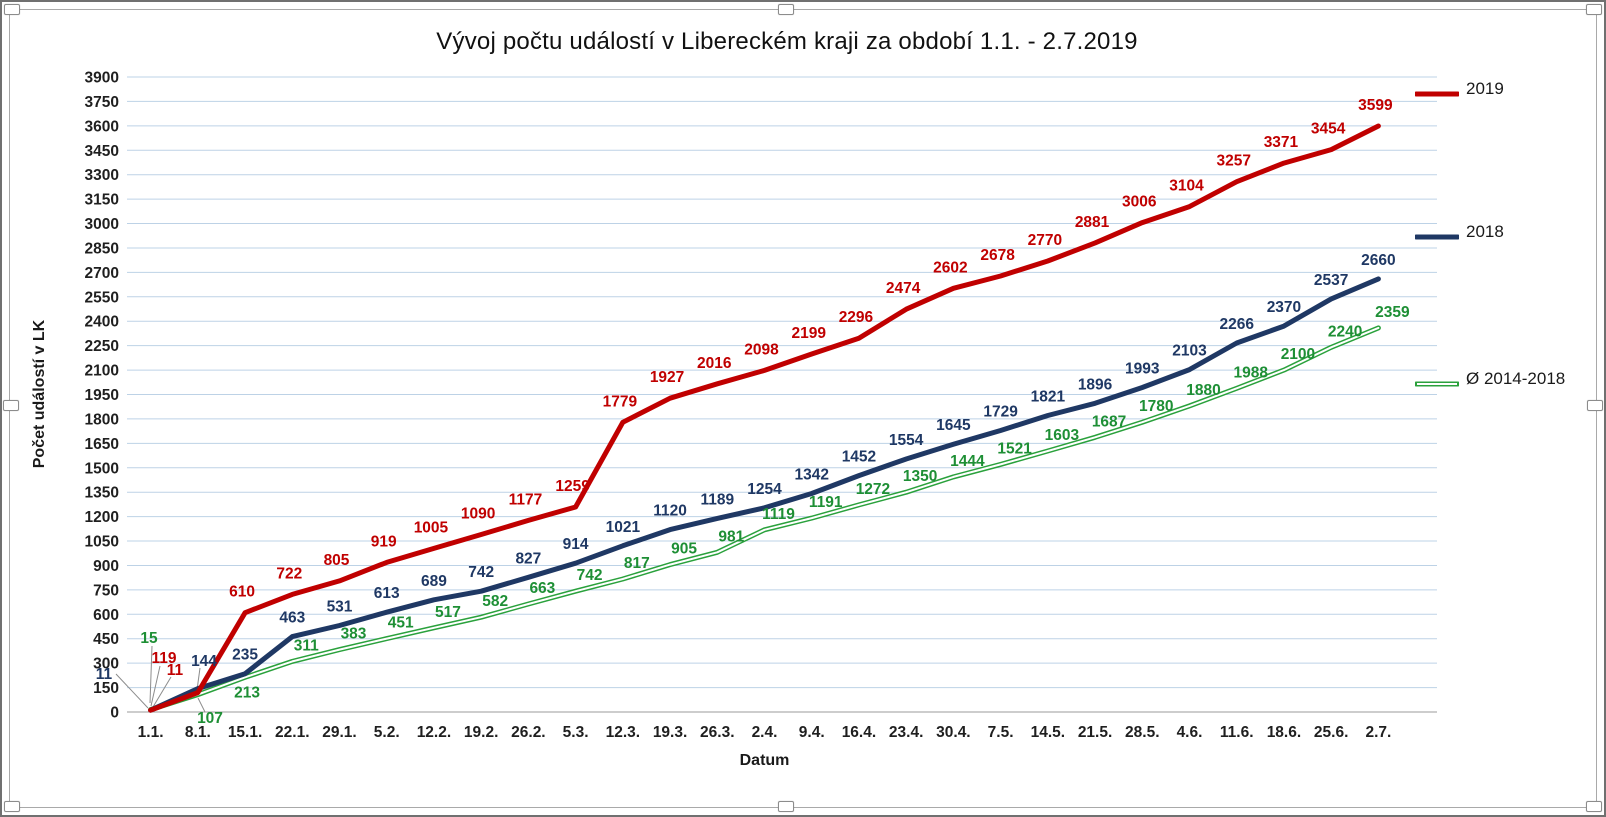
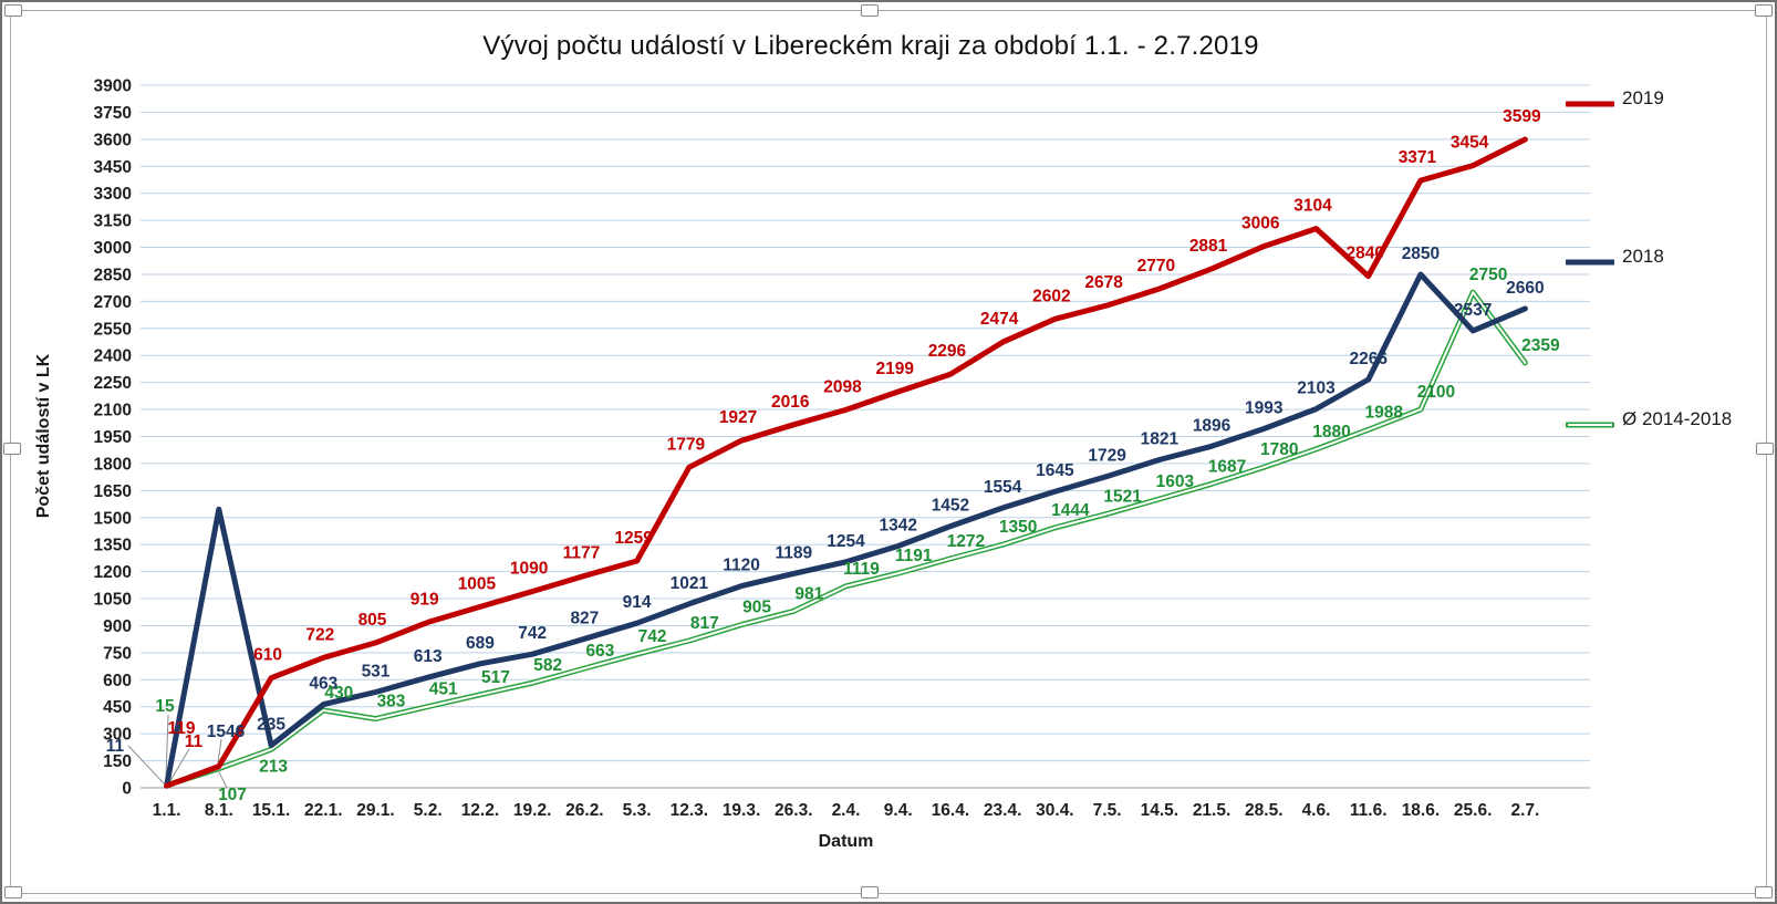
2018/8.1.: 144 -> 1546
Ø 2014-2018/22.1.: 311 -> 430
2019/11.6.: 3257 -> 2840
2018/18.6.: 2370 -> 2850
Ø 2014-2018/25.6.: 2240 -> 2750
